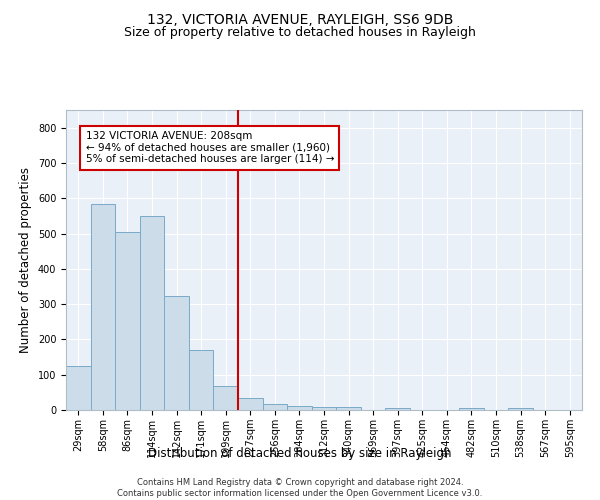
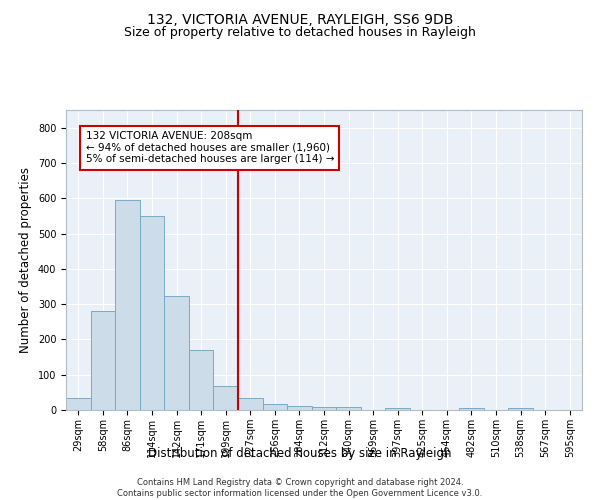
29sqm: 125 -> 35
58sqm: 585 -> 280
86sqm: 505 -> 595
